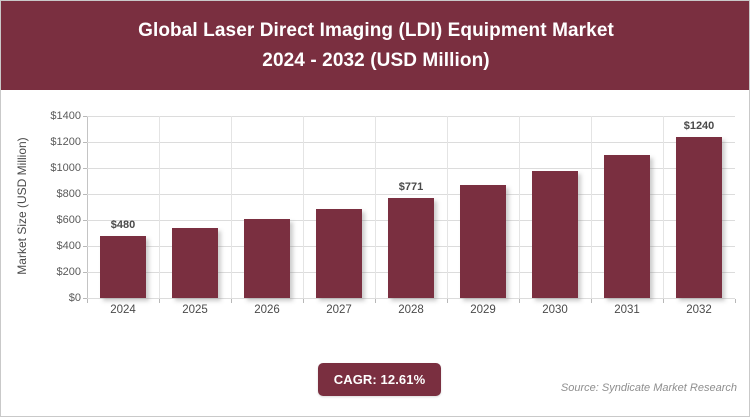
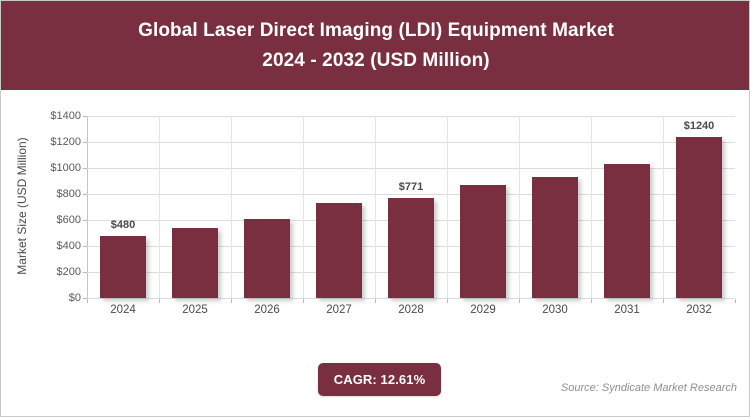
2027: $680 -> $730
2030: $980 -> $930
2031: $1100 -> $1030
